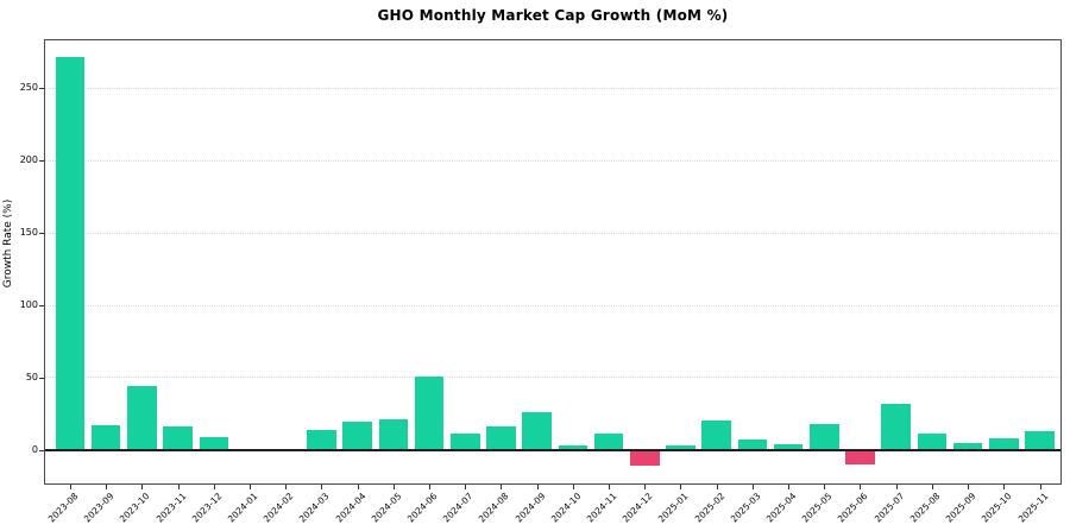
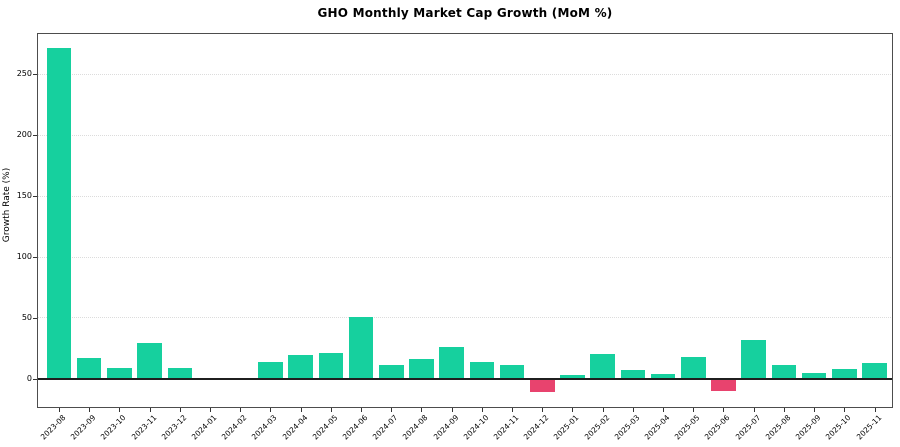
2023-10: 44 -> 8
2023-11: 16 -> 29
2024-10: 3 -> 14
